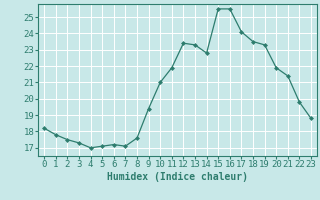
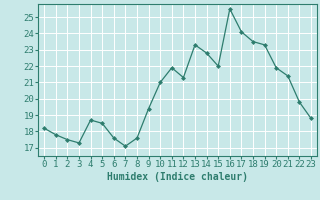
4: 17.0 -> 18.7
5: 17.1 -> 18.5
6: 17.2 -> 17.6
12: 23.4 -> 21.3
15: 25.5 -> 22.0
